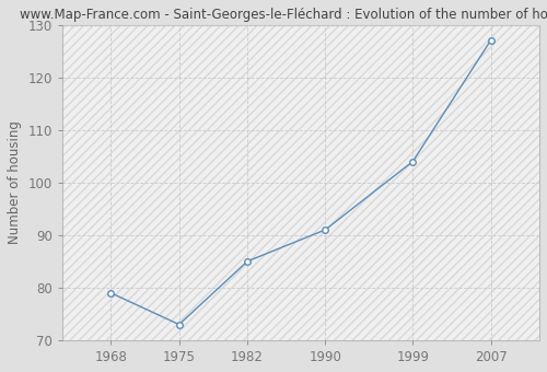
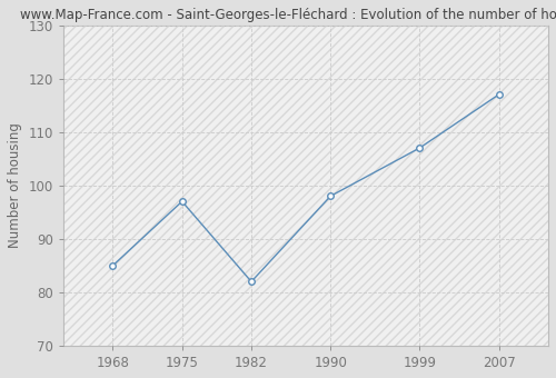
1968: 79 -> 85
1975: 73 -> 97
1982: 85 -> 82
1990: 91 -> 98
1999: 104 -> 107
2007: 127 -> 117
